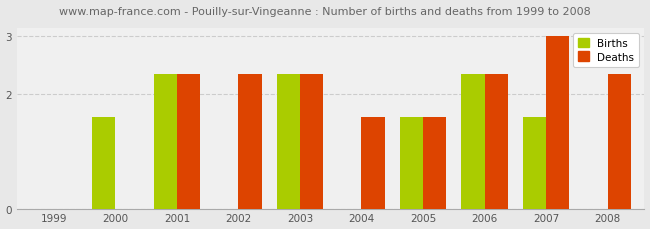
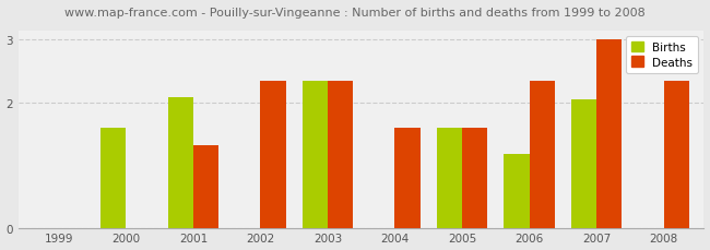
Births/2001: 2.35 -> 2.08
Deaths/2001: 2.35 -> 1.32
Births/2006: 2.35 -> 1.18
Births/2007: 1.60 -> 2.04
